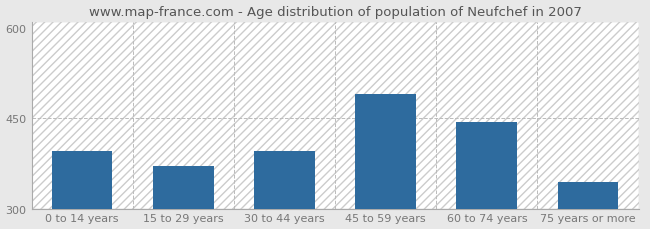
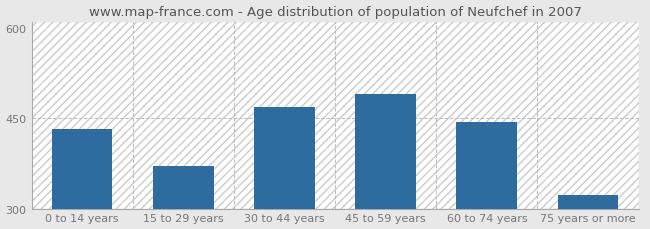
0 to 14 years: 396 -> 432
30 to 44 years: 396 -> 468
75 years or more: 344 -> 322
